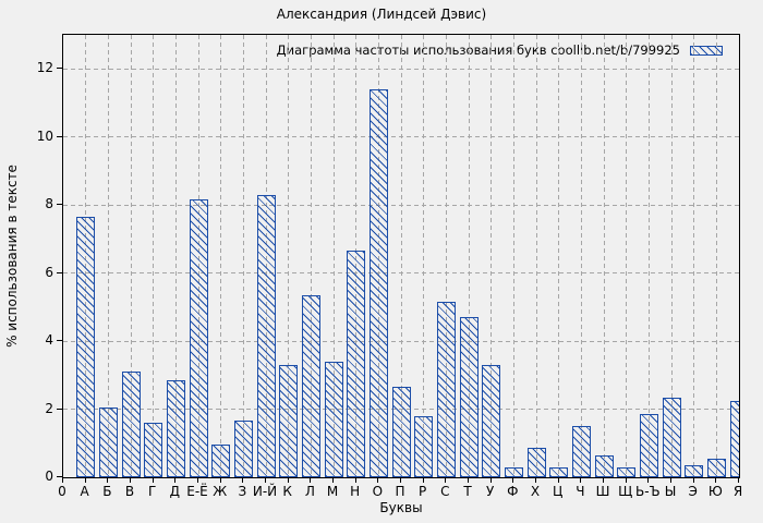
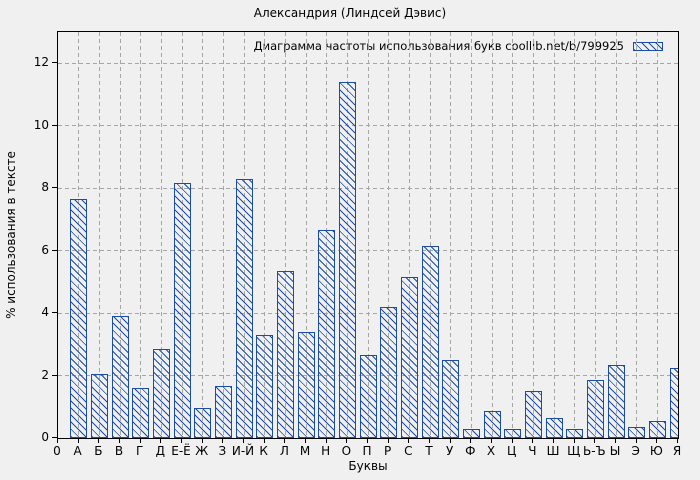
В: 3.1 -> 3.9
Р: 1.8 -> 4.2
Т: 4.7 -> 6.2
У: 3.3 -> 2.5
